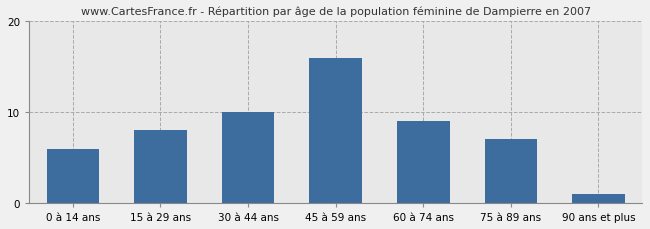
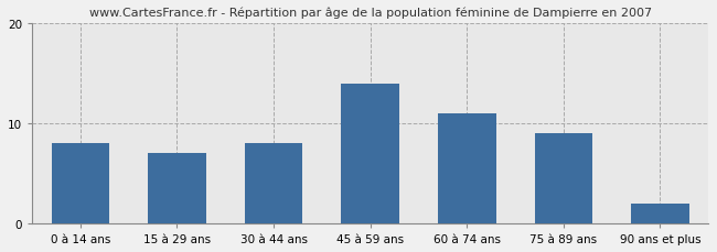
0 à 14 ans: 6 -> 8
15 à 29 ans: 8 -> 7
30 à 44 ans: 10 -> 8
45 à 59 ans: 16 -> 14
60 à 74 ans: 9 -> 11
75 à 89 ans: 7 -> 9
90 ans et plus: 1 -> 2
